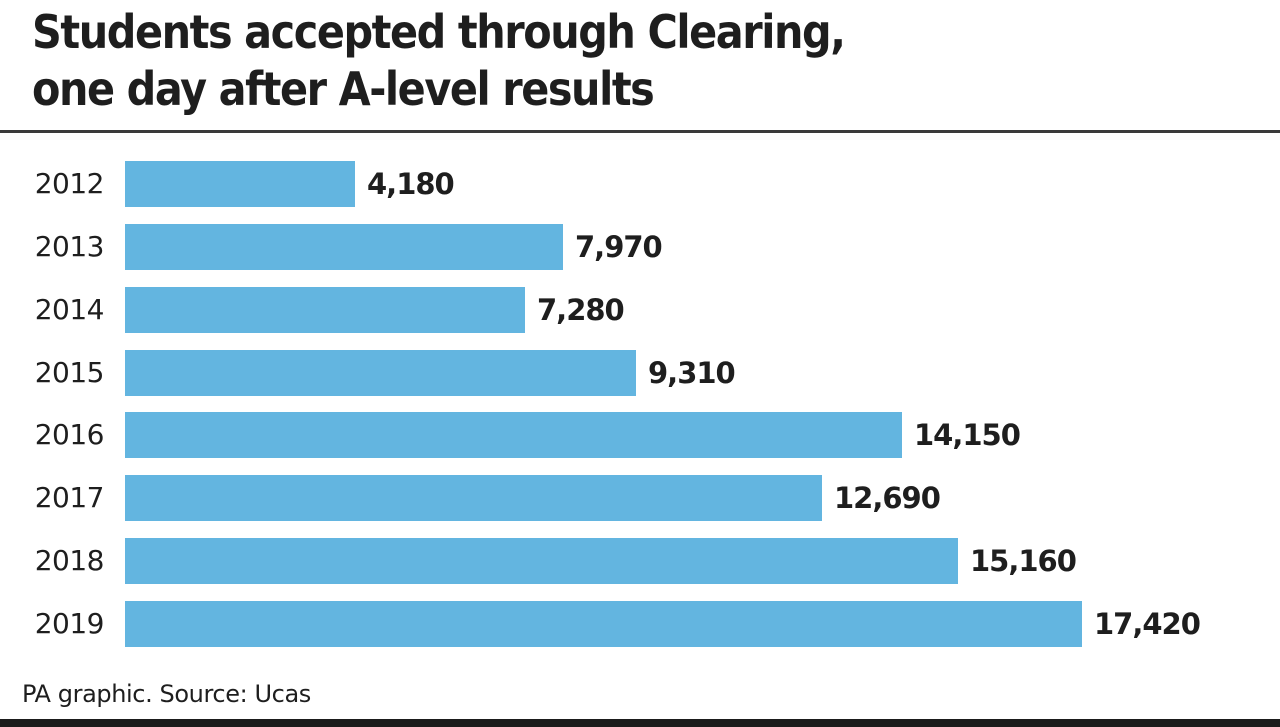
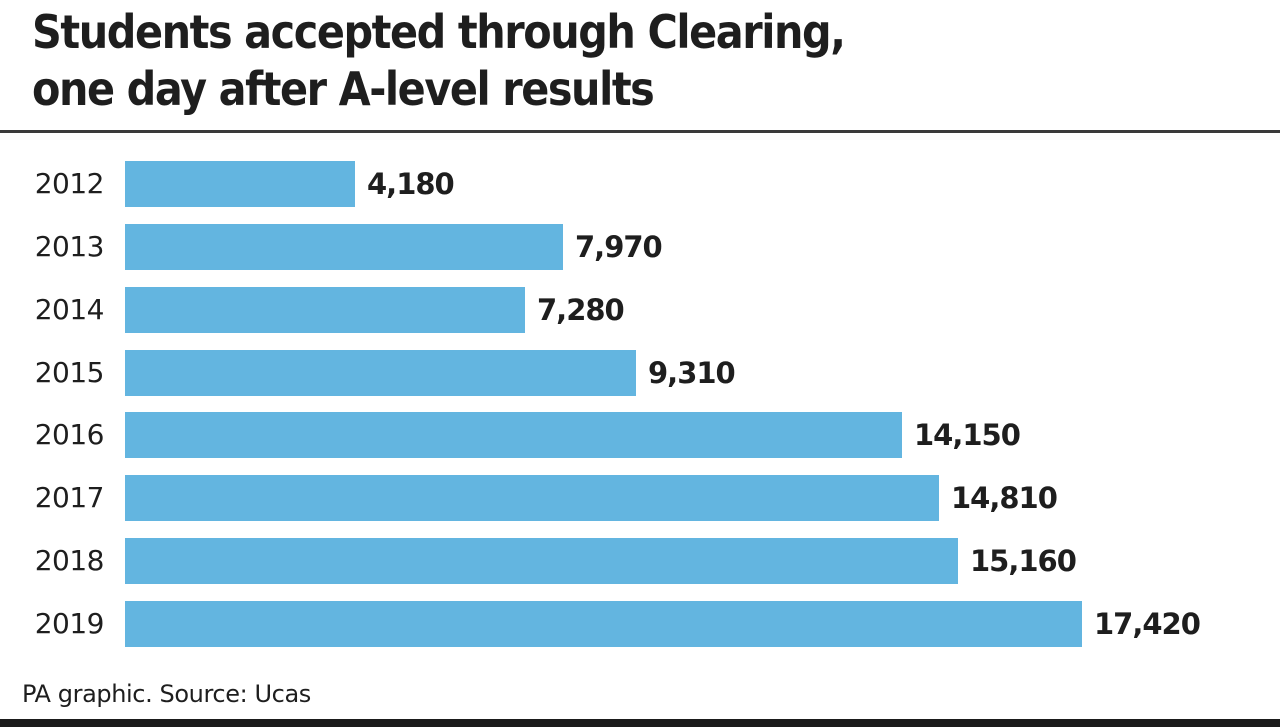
2017: 12,690 -> 14,810
